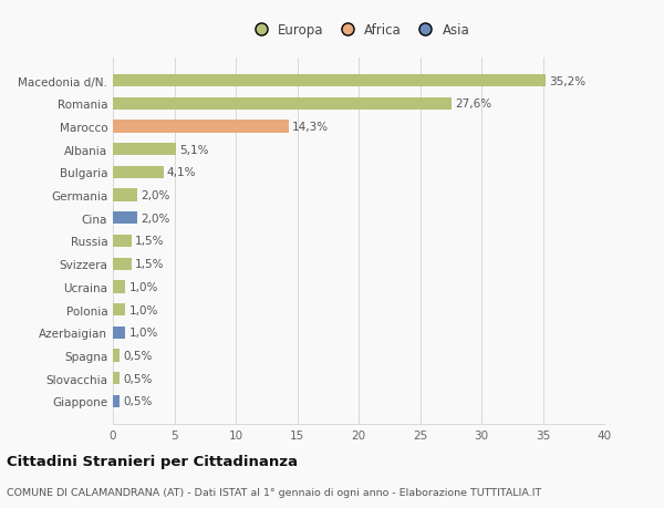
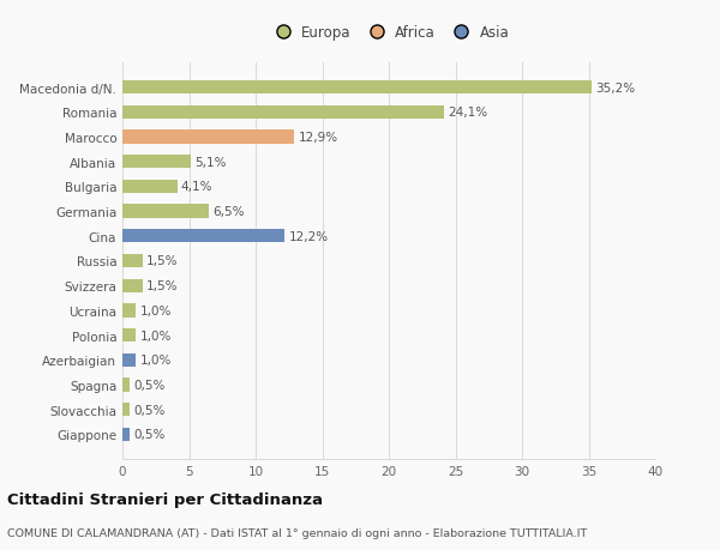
Romania: 27,6% -> 24,1%
Marocco: 14,3% -> 12,9%
Germania: 2,0% -> 6,5%
Cina: 2,0% -> 12,2%
